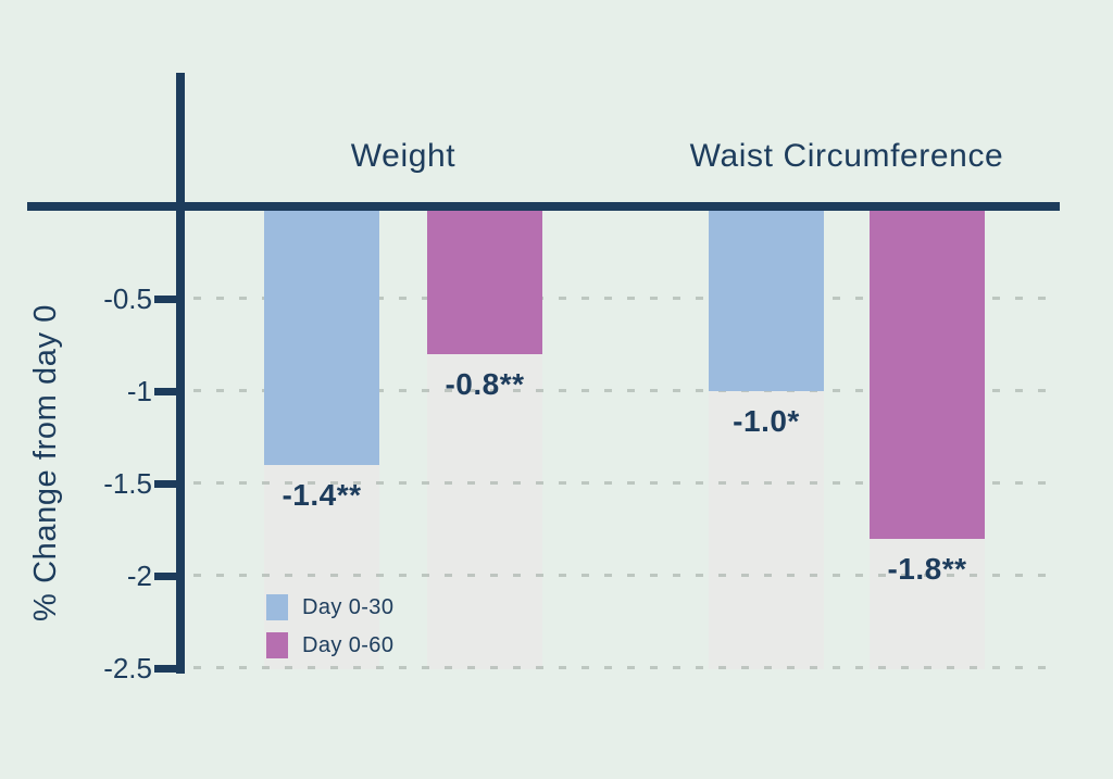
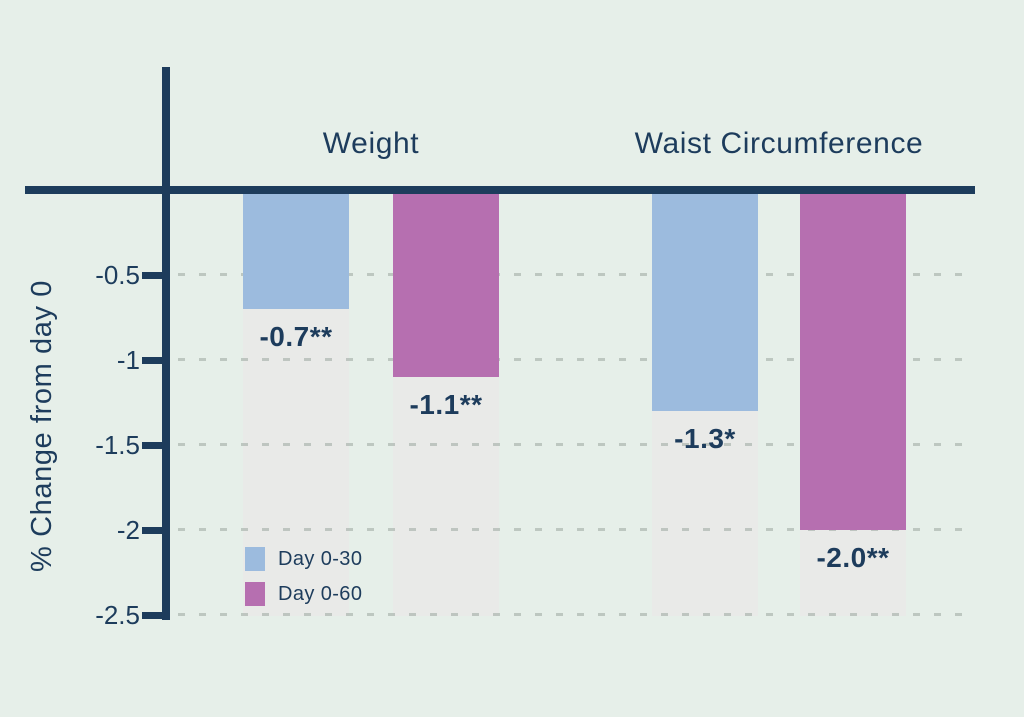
Day 0-30/Weight: -1.4 -> -0.7
Day 0-60/Weight: -0.8 -> -1.1
Day 0-30/Waist Circumference: -1.0 -> -1.3
Day 0-60/Waist Circumference: -1.8 -> -2.0
